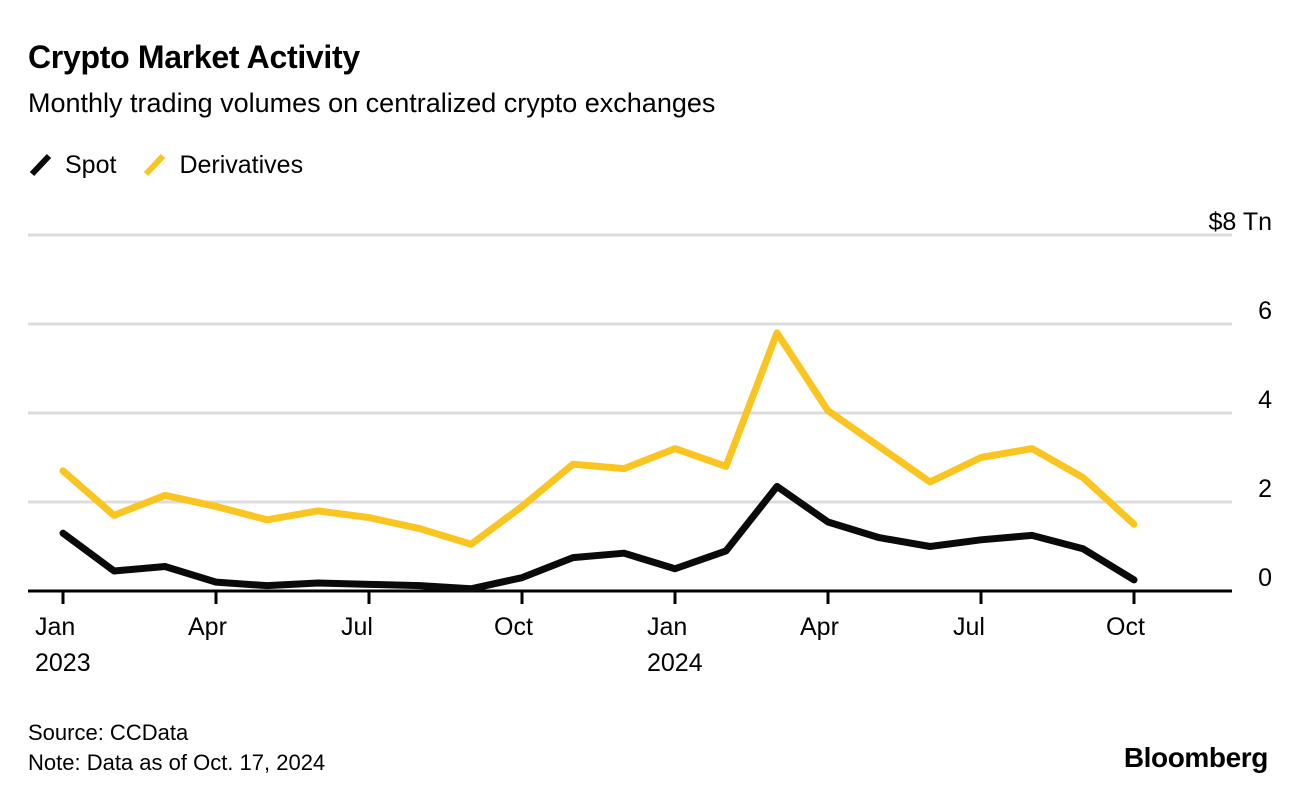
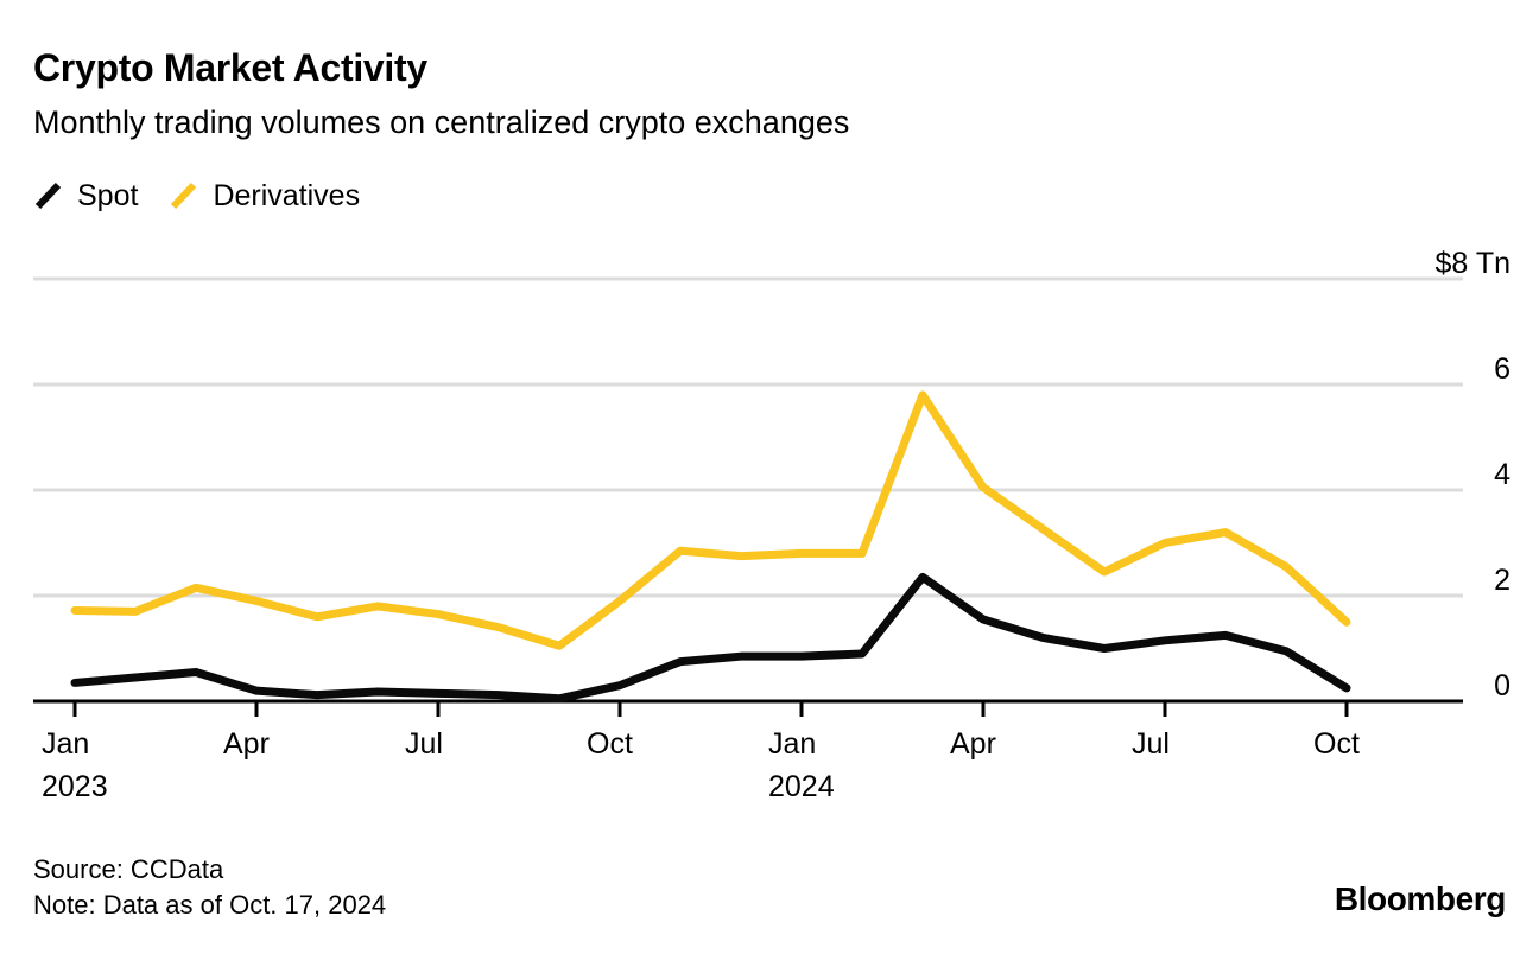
Spot/Jan 2023: 1.3 -> 0.3
Derivatives/Jan 2023: 2.7 -> 1.7
Spot/Jan 2024: 0.5 -> 0.8
Derivatives/Jan 2024: 3.2 -> 2.8
